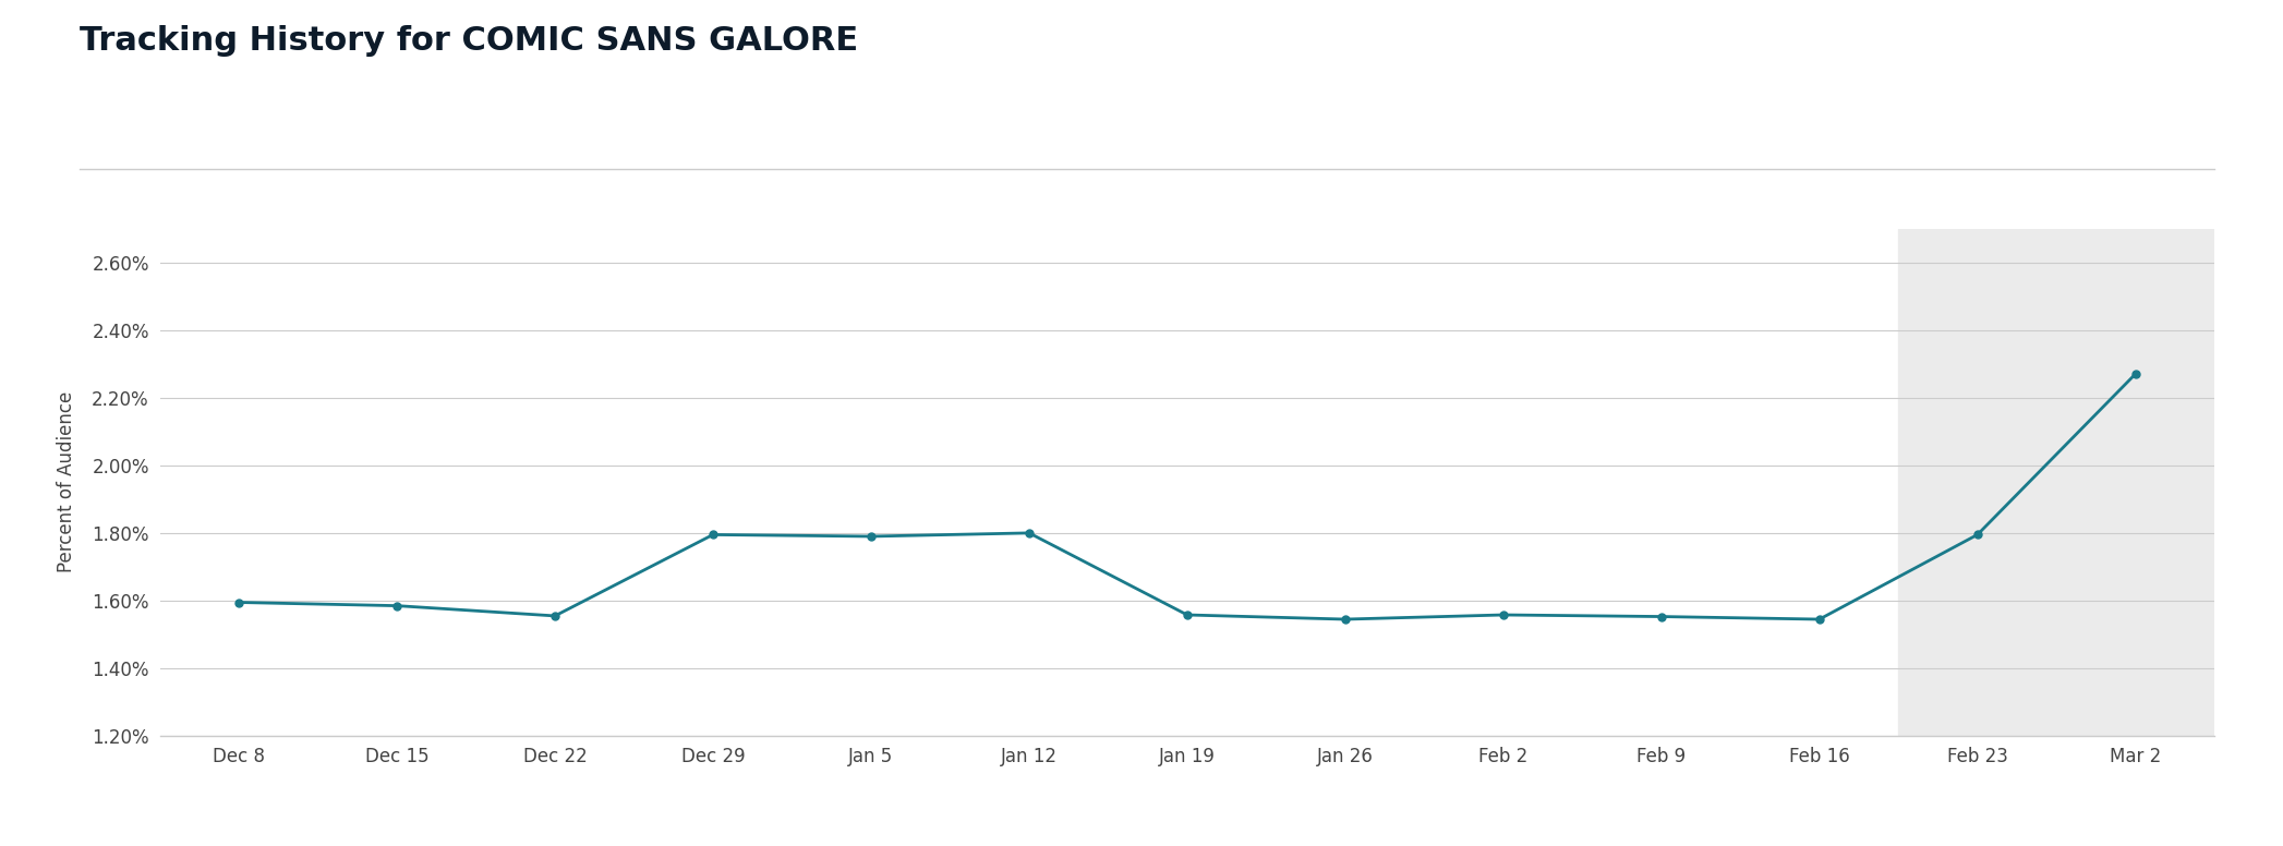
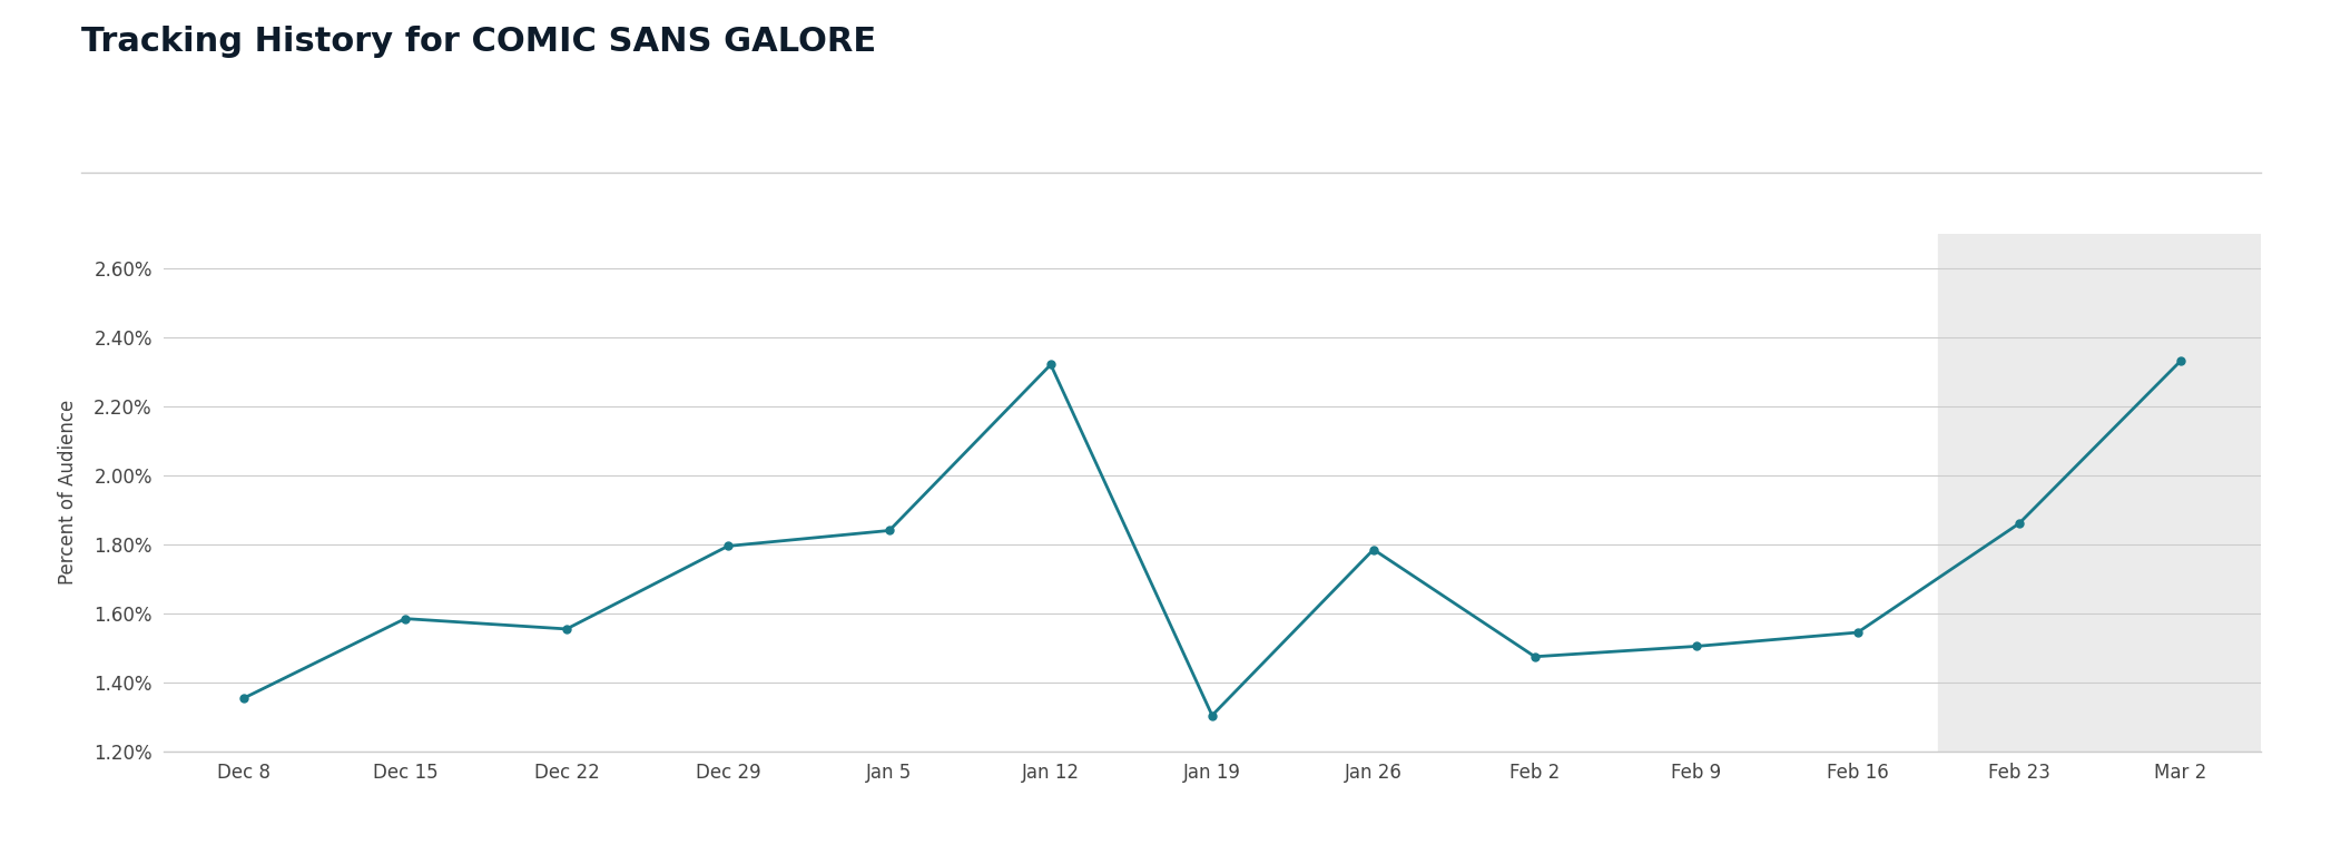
Dec 8: 1.595% -> 1.355%
Jan 5: 1.790% -> 1.840%
Jan 12: 1.800% -> 2.320%
Jan 19: 1.558% -> 1.305%
Jan 26: 1.545% -> 1.785%
Feb 2: 1.558% -> 1.475%
Feb 9: 1.553% -> 1.505%
Feb 23: 1.795% -> 1.860%
Mar 2: 2.270% -> 2.330%
